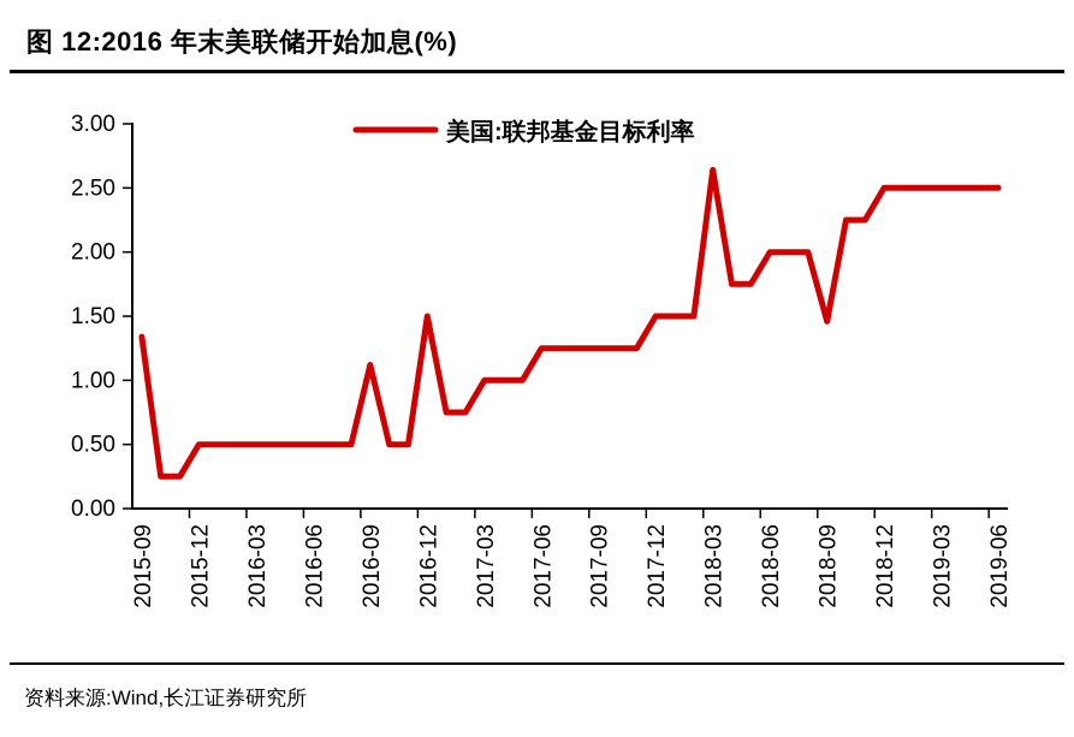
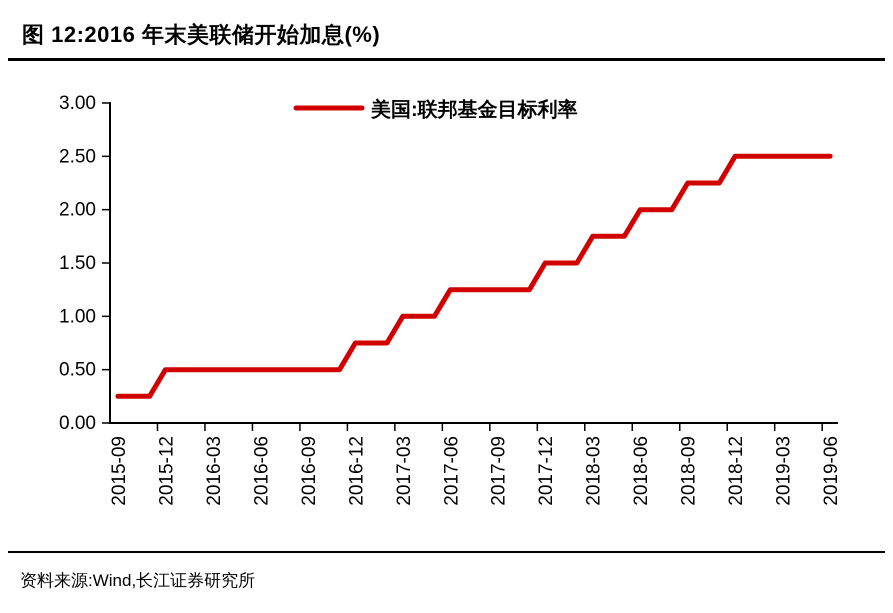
2015-09: 1.34 -> 0.25
2016-09: 1.12 -> 0.50
2016-12: 1.50 -> 0.75
2018-03: 2.64 -> 1.75
2018-09: 1.46 -> 2.25
